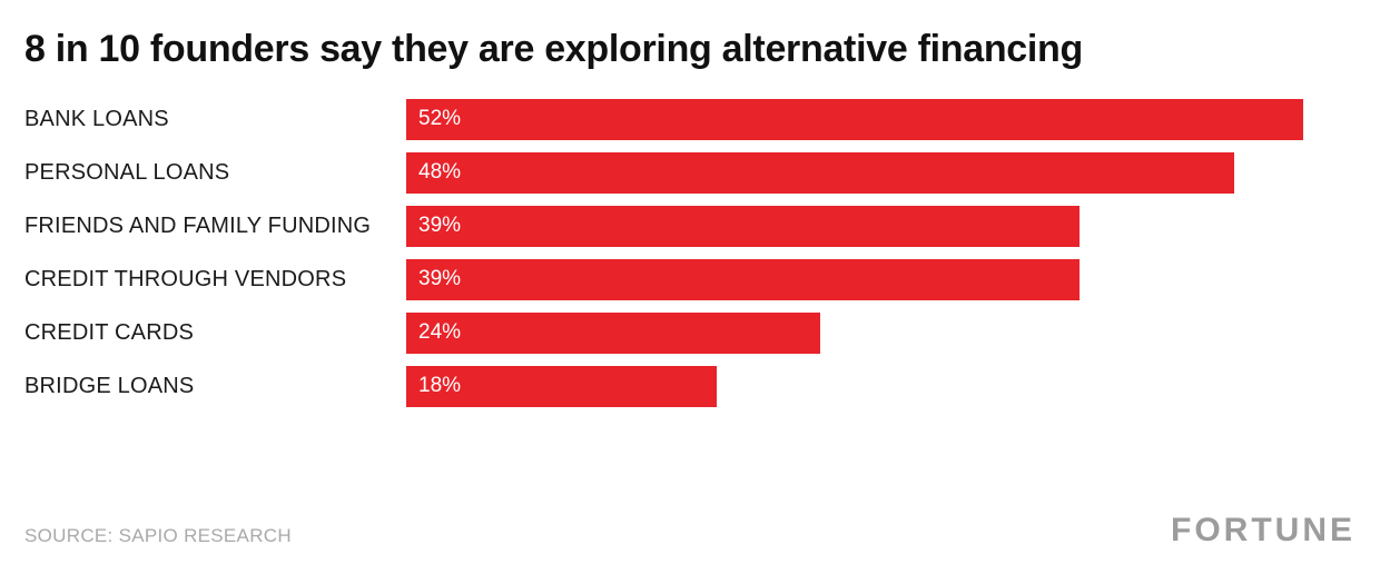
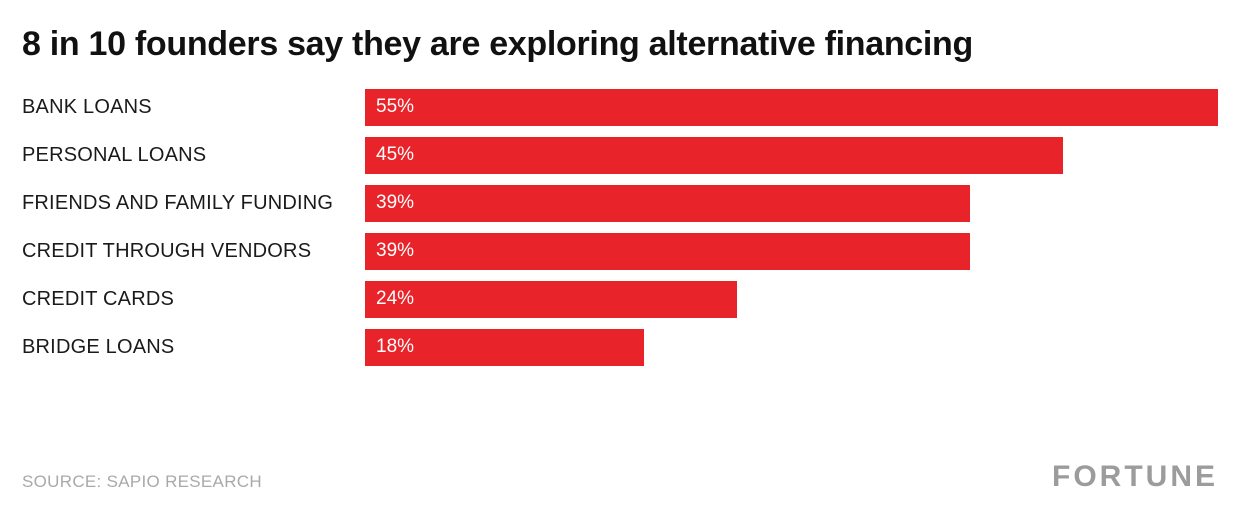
BANK LOANS: 52% -> 55%
PERSONAL LOANS: 48% -> 45%
